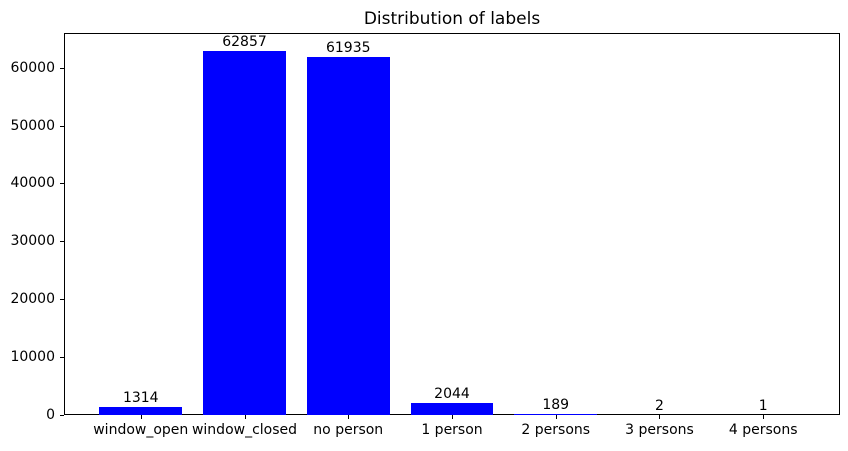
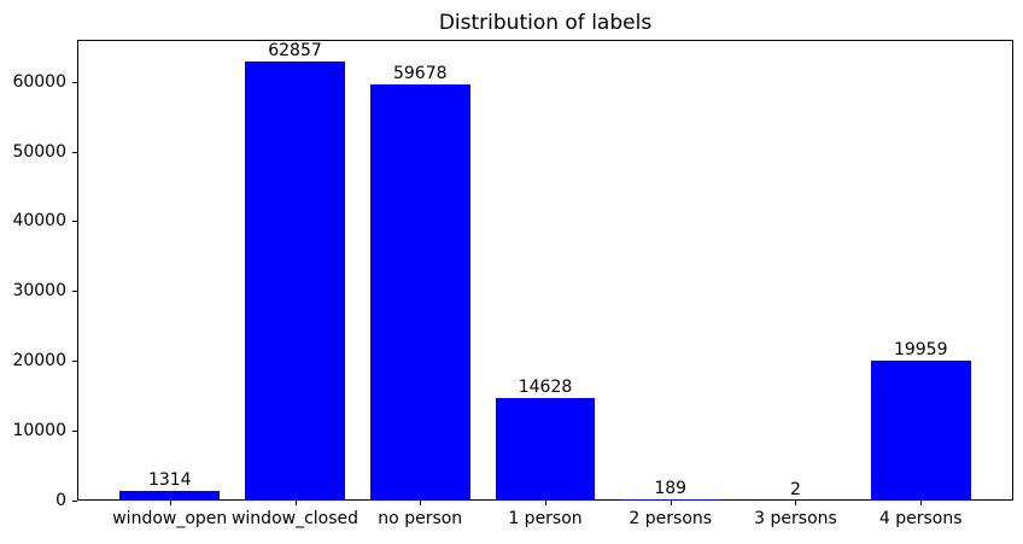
no person: 61935 -> 59678
1 person: 2044 -> 14628
4 persons: 1 -> 19959
